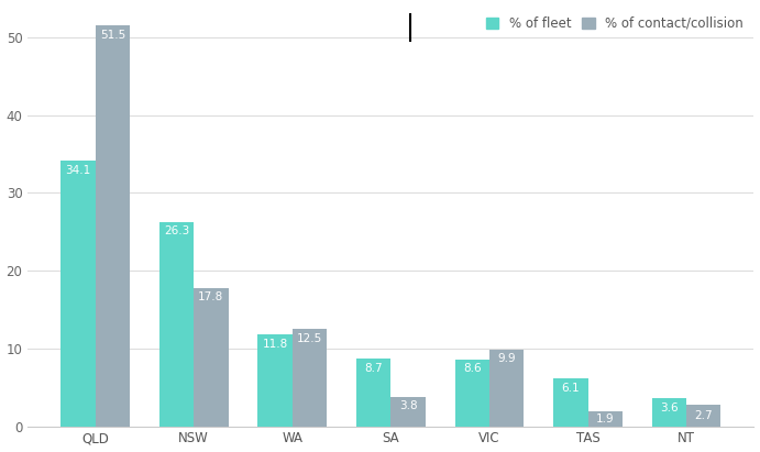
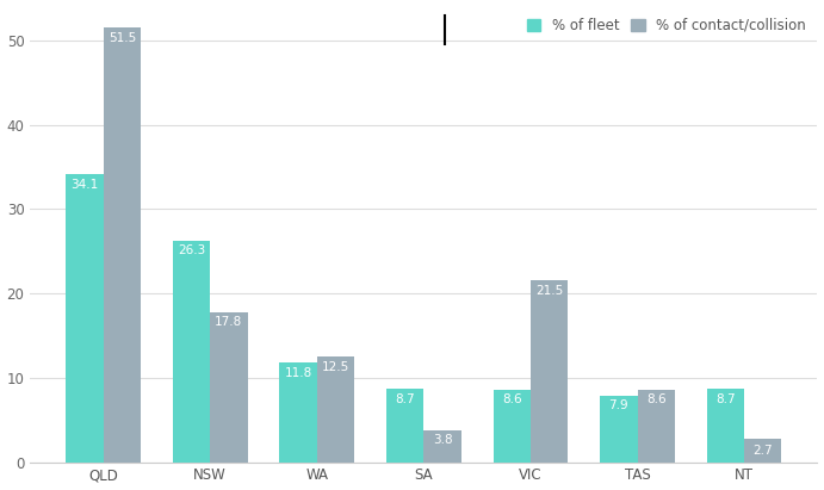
% of contact/collision/VIC: 9.9 -> 21.5
% of fleet/TAS: 6.1 -> 7.9
% of contact/collision/TAS: 1.9 -> 8.6
% of fleet/NT: 3.6 -> 8.7
